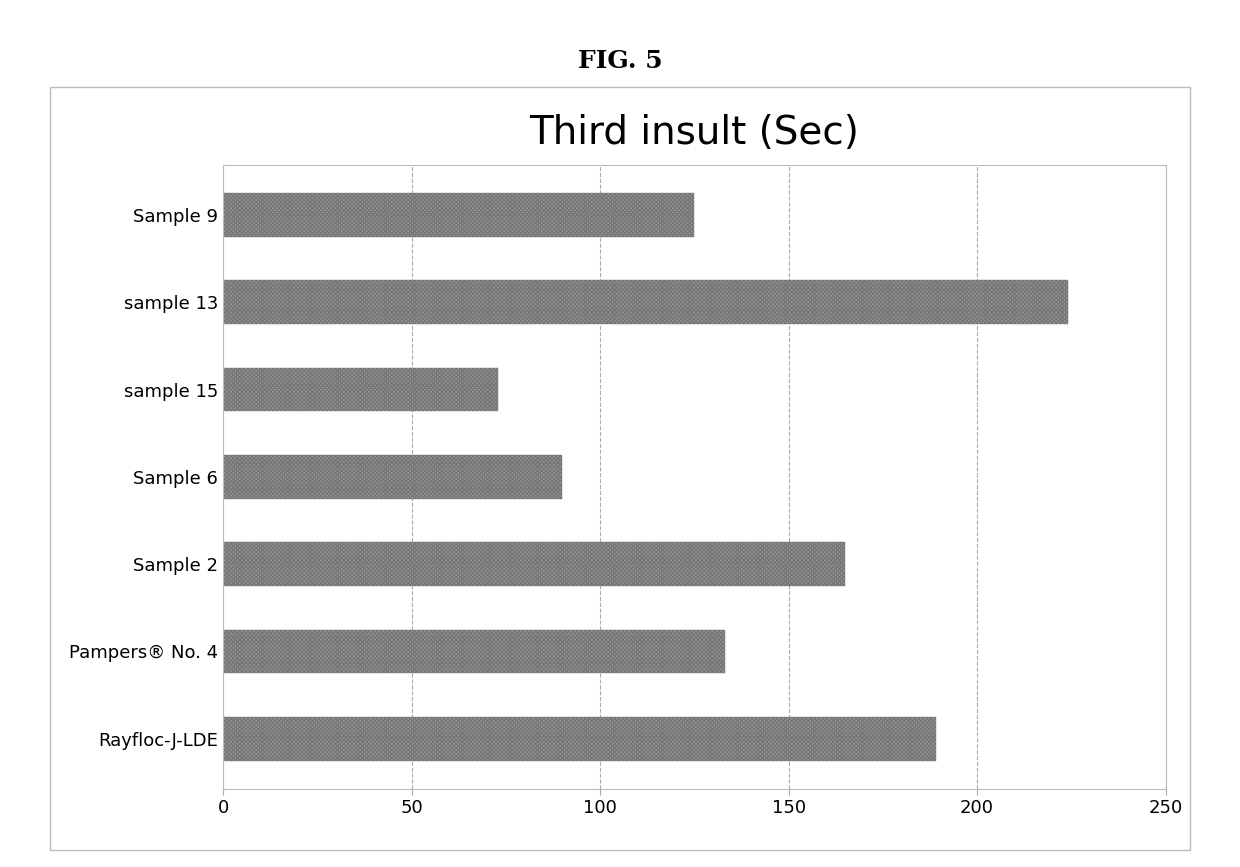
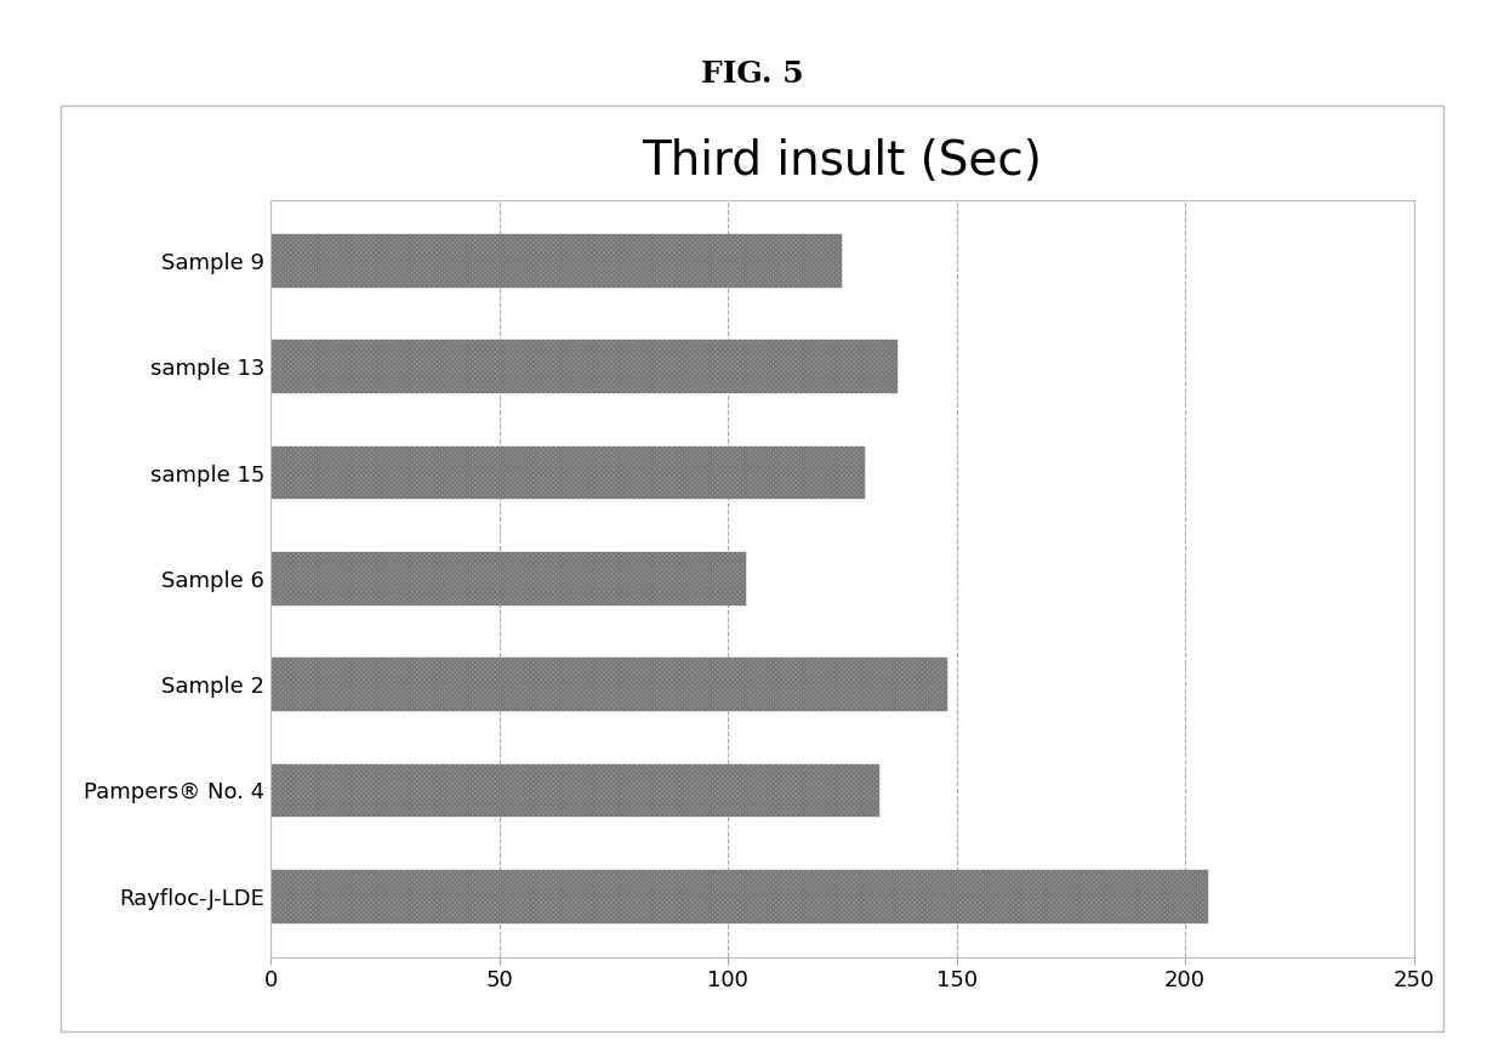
sample 13: 224 -> 137
sample 15: 73 -> 130
Sample 6: 90 -> 104
Sample 2: 165 -> 148
Rayfloc-J-LDE: 189 -> 205
